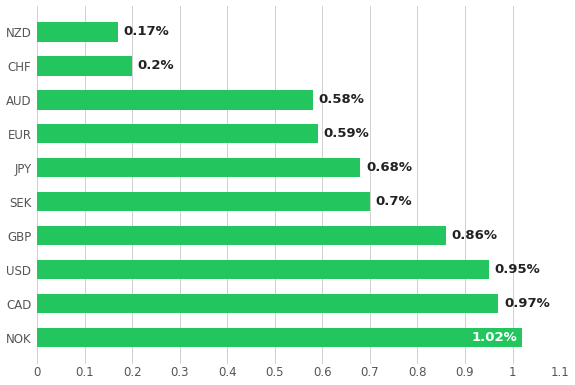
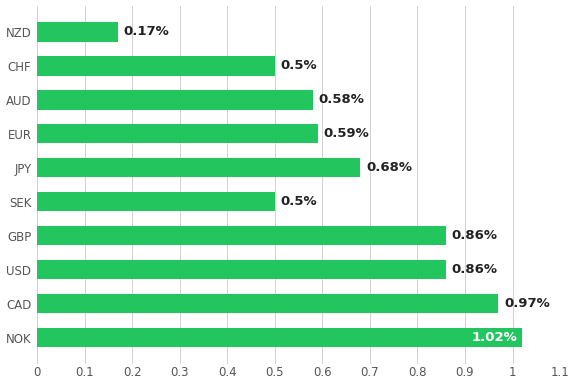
CHF: 0.2% -> 0.5%
SEK: 0.7% -> 0.5%
USD: 0.95% -> 0.86%
